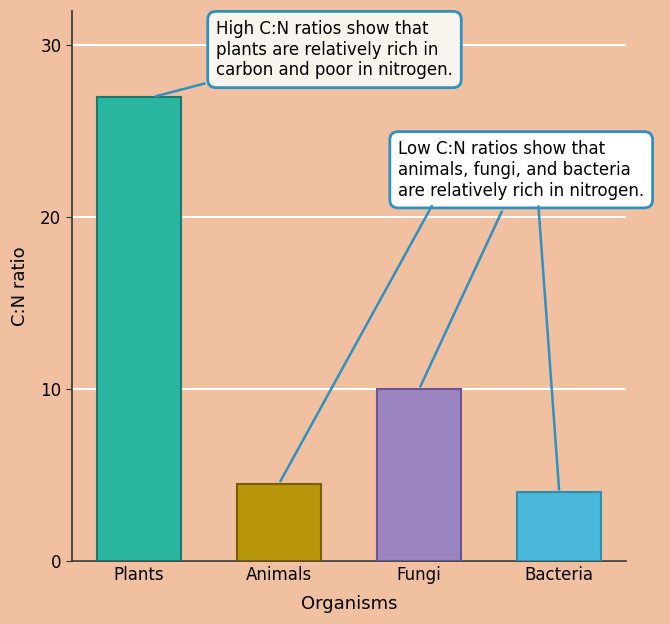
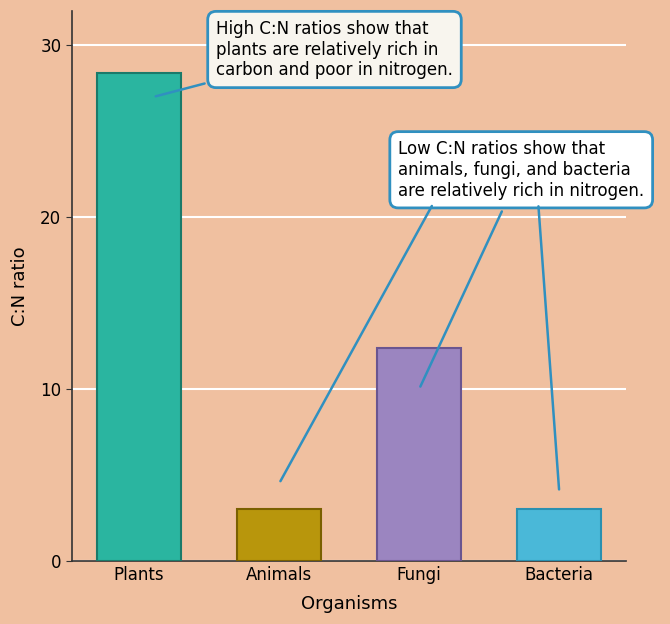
Plants: 27.0 -> 28.4
Animals: 4.5 -> 3.0
Fungi: 10.0 -> 12.4
Bacteria: 4.0 -> 3.0
